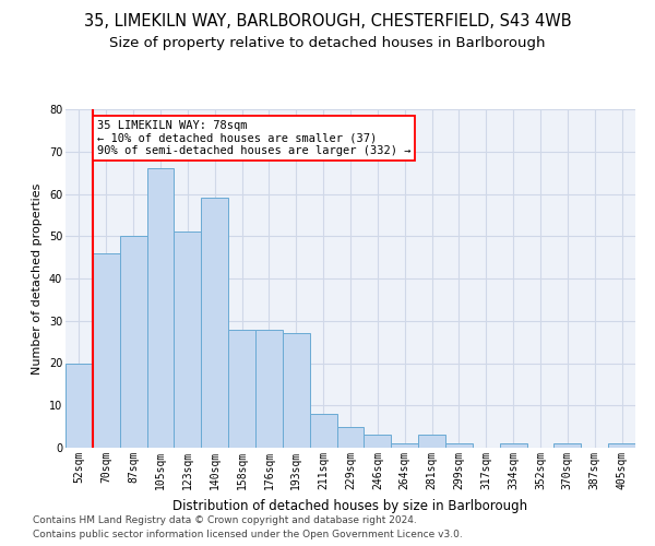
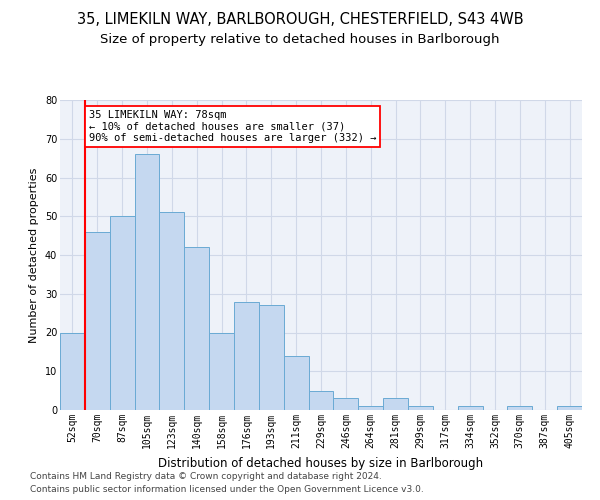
140sqm: 59 -> 42
158sqm: 28 -> 20
211sqm: 8 -> 14
